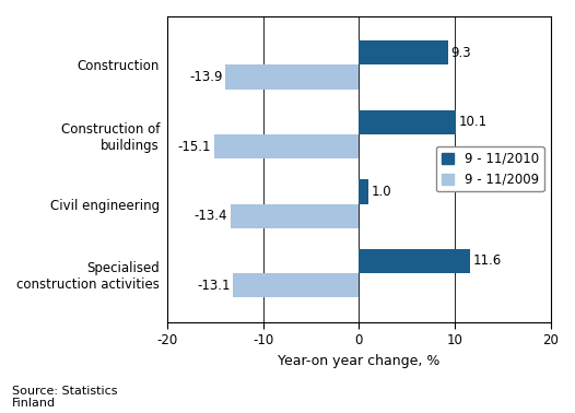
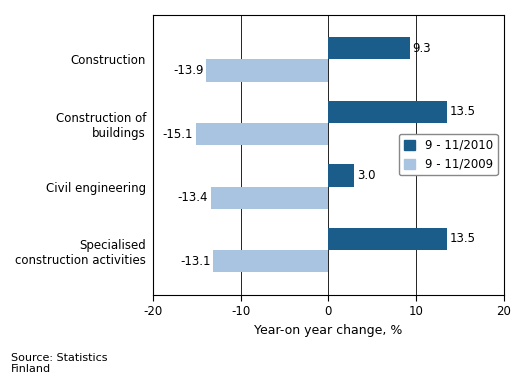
9 - 11/2010/Construction of buildings: 10.1 -> 13.5
9 - 11/2010/Civil engineering: 1.0 -> 3.0
9 - 11/2010/Specialised construction activities: 11.6 -> 13.5
